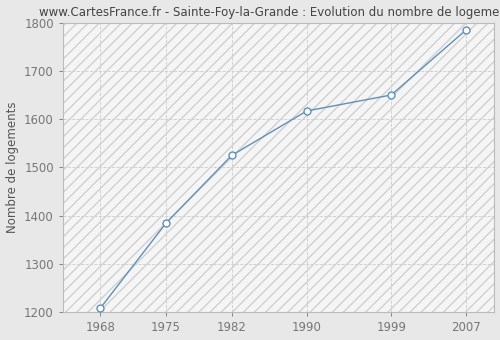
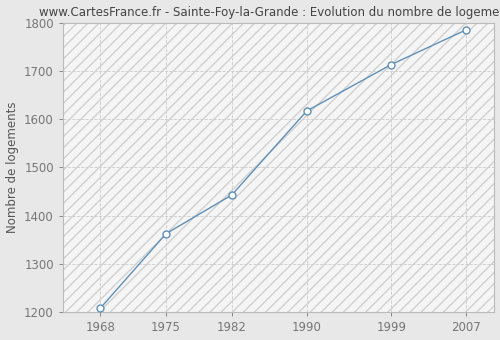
1975: 1385 -> 1363
1982: 1525 -> 1443
1999: 1650 -> 1713
